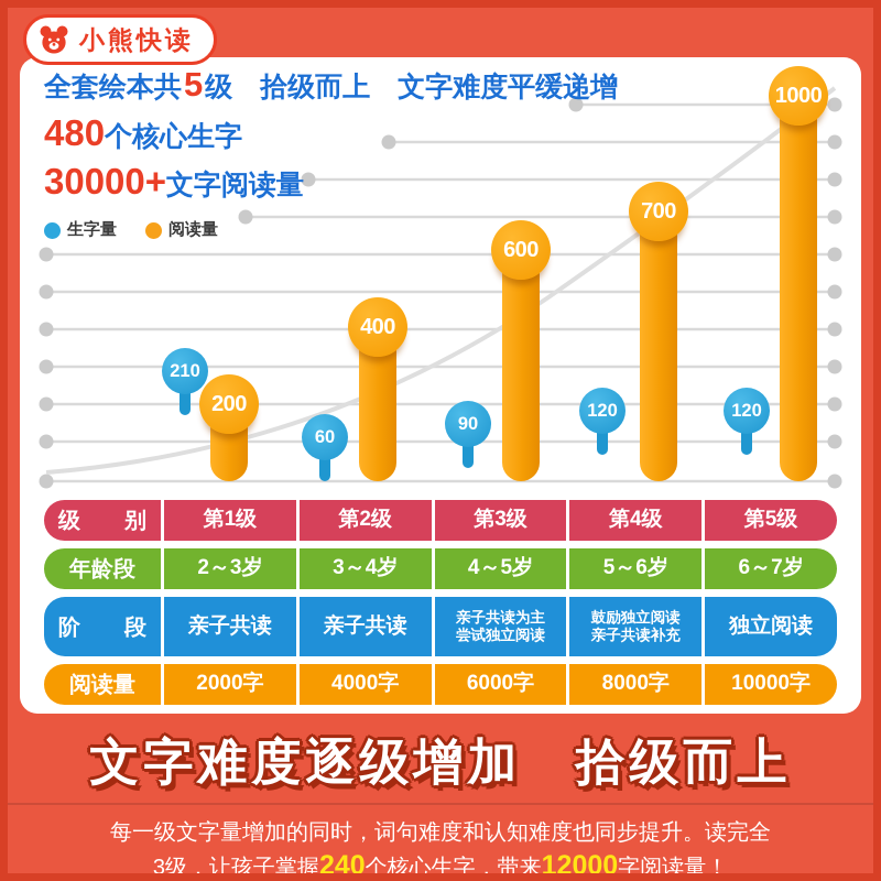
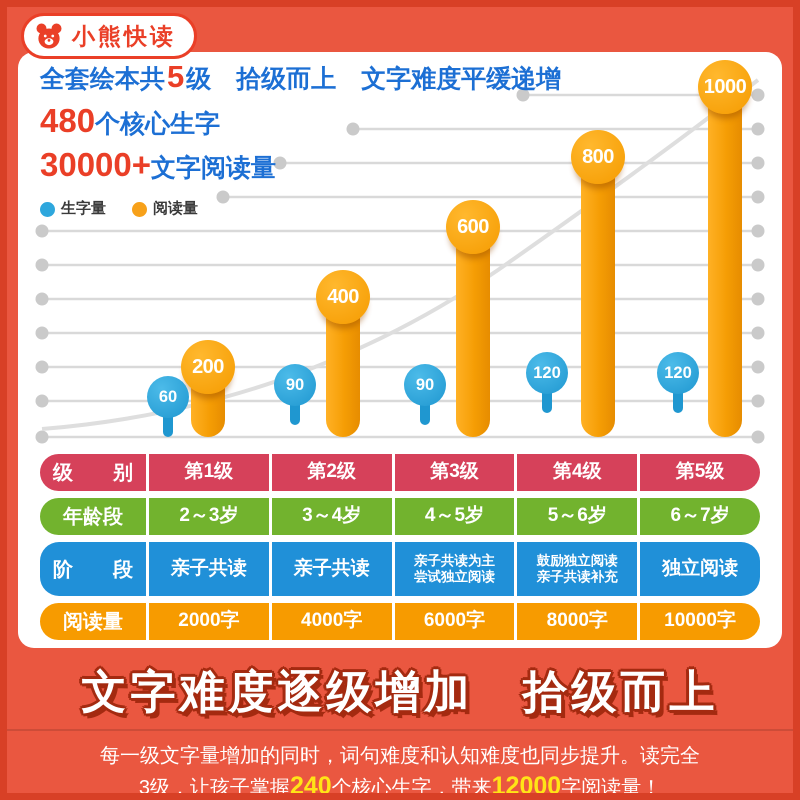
生字量/第1级: 210 -> 60
生字量/第2级: 60 -> 90
阅读量/第4级: 700 -> 800
